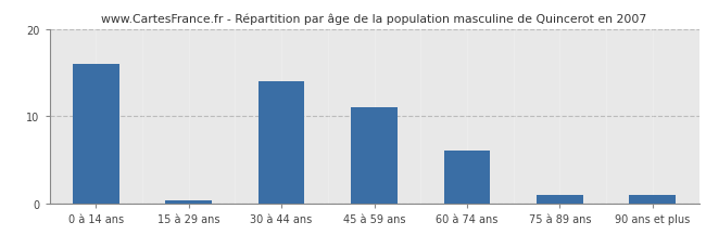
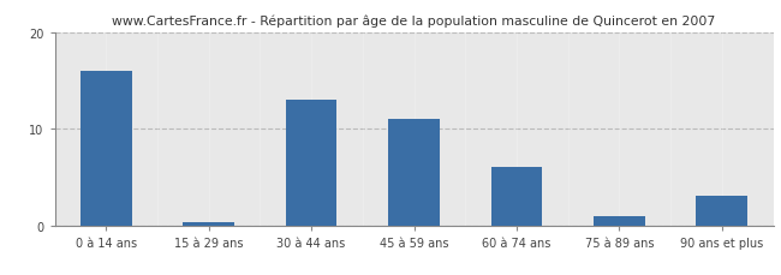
30 à 44 ans: 14.0 -> 13.0
90 ans et plus: 1.0 -> 3.0
